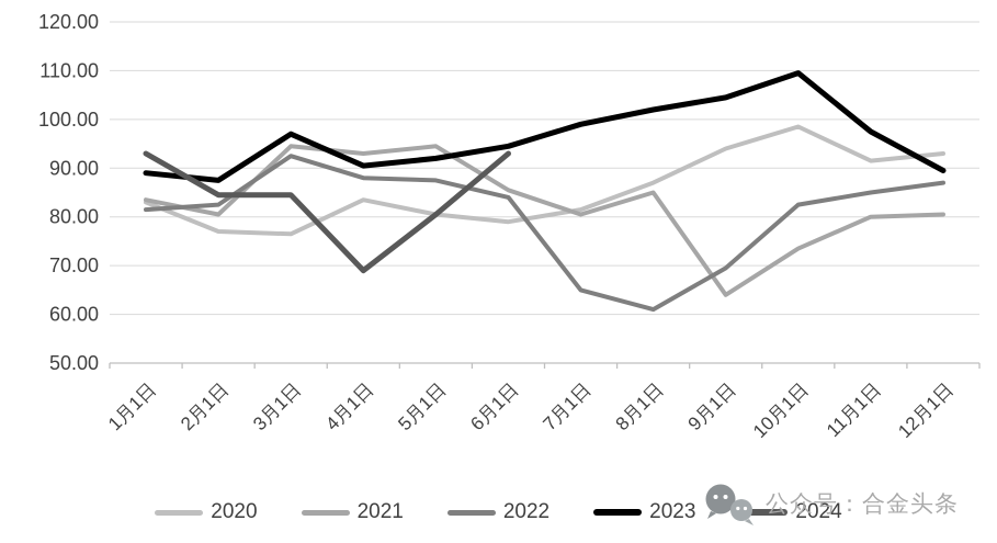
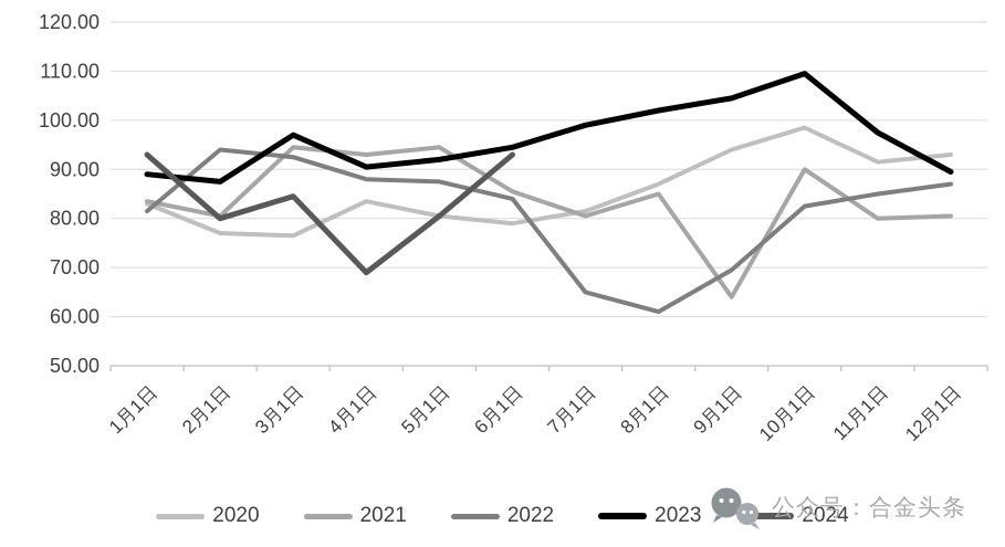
2022/2月1日: 82 -> 94
2024/2月1日: 84 -> 80
2021/10月1日: 74 -> 90
